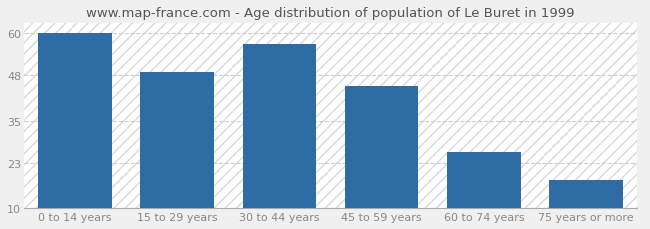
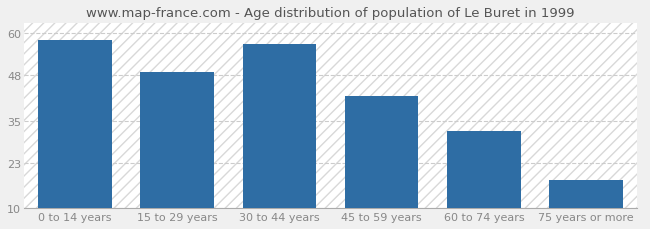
0 to 14 years: 60 -> 58
45 to 59 years: 45 -> 42
60 to 74 years: 26 -> 32
